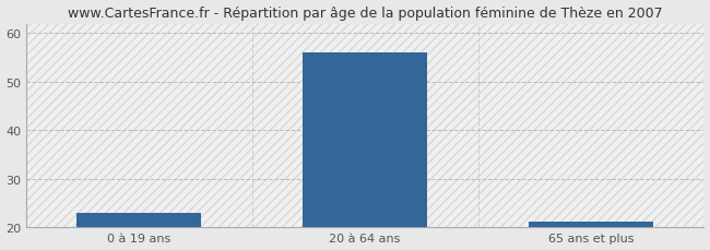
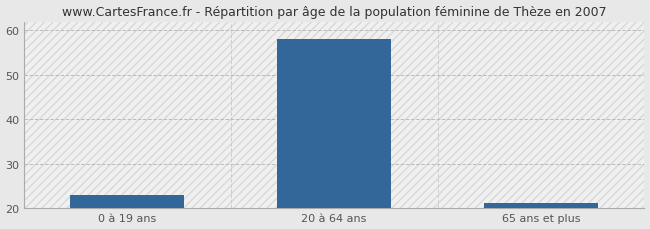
20 à 64 ans: 56 -> 58
